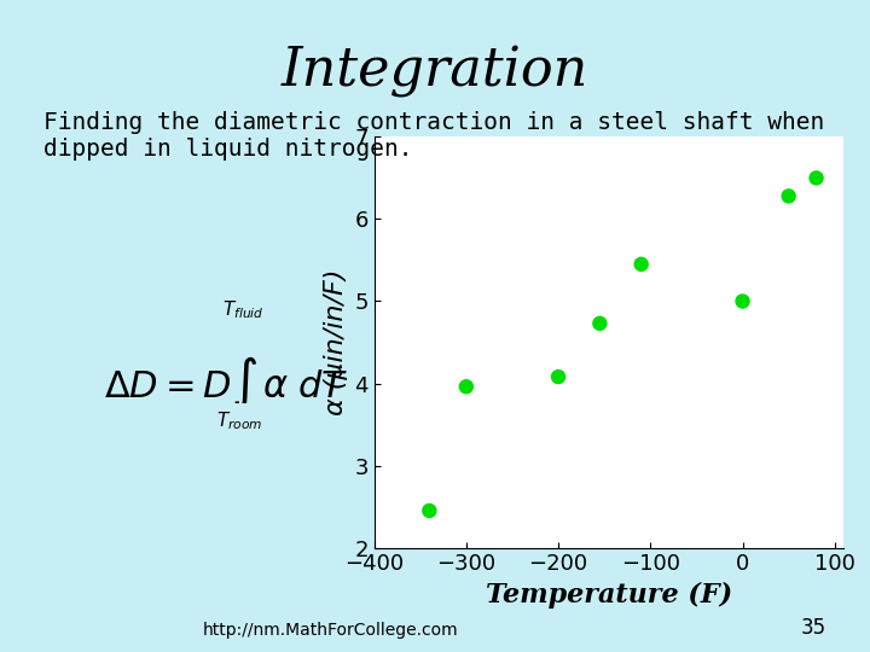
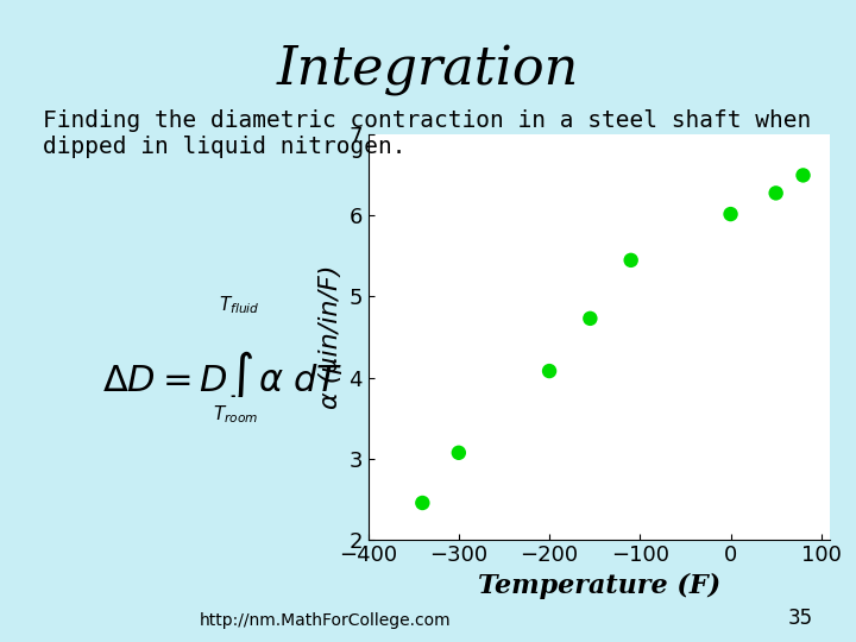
−300: 3.96 -> 3.07
0: 5.00 -> 6.02
